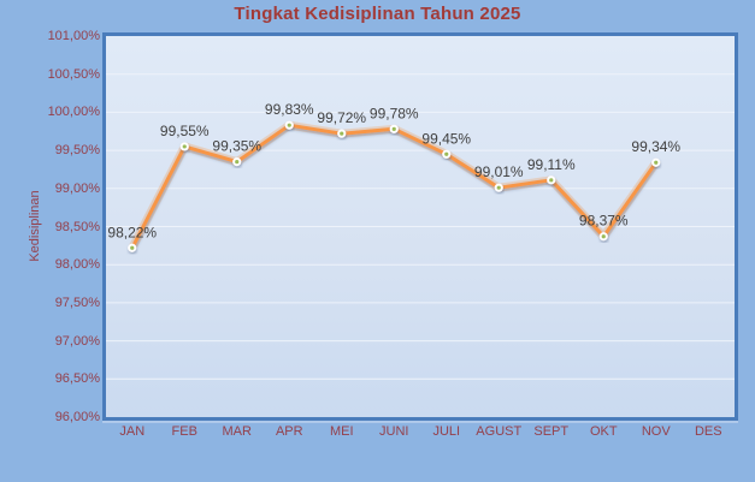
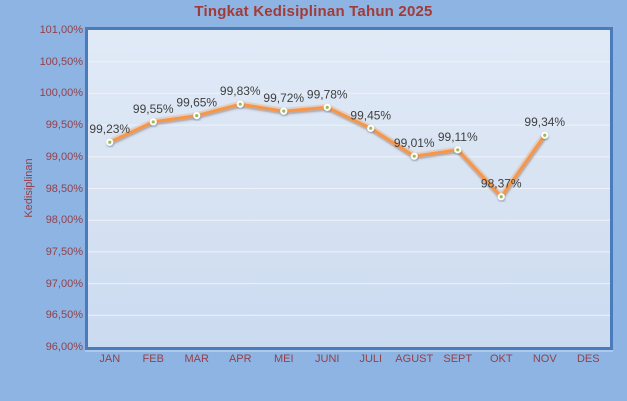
JAN: 98,22% -> 99,23%
MAR: 99,35% -> 99,65%
